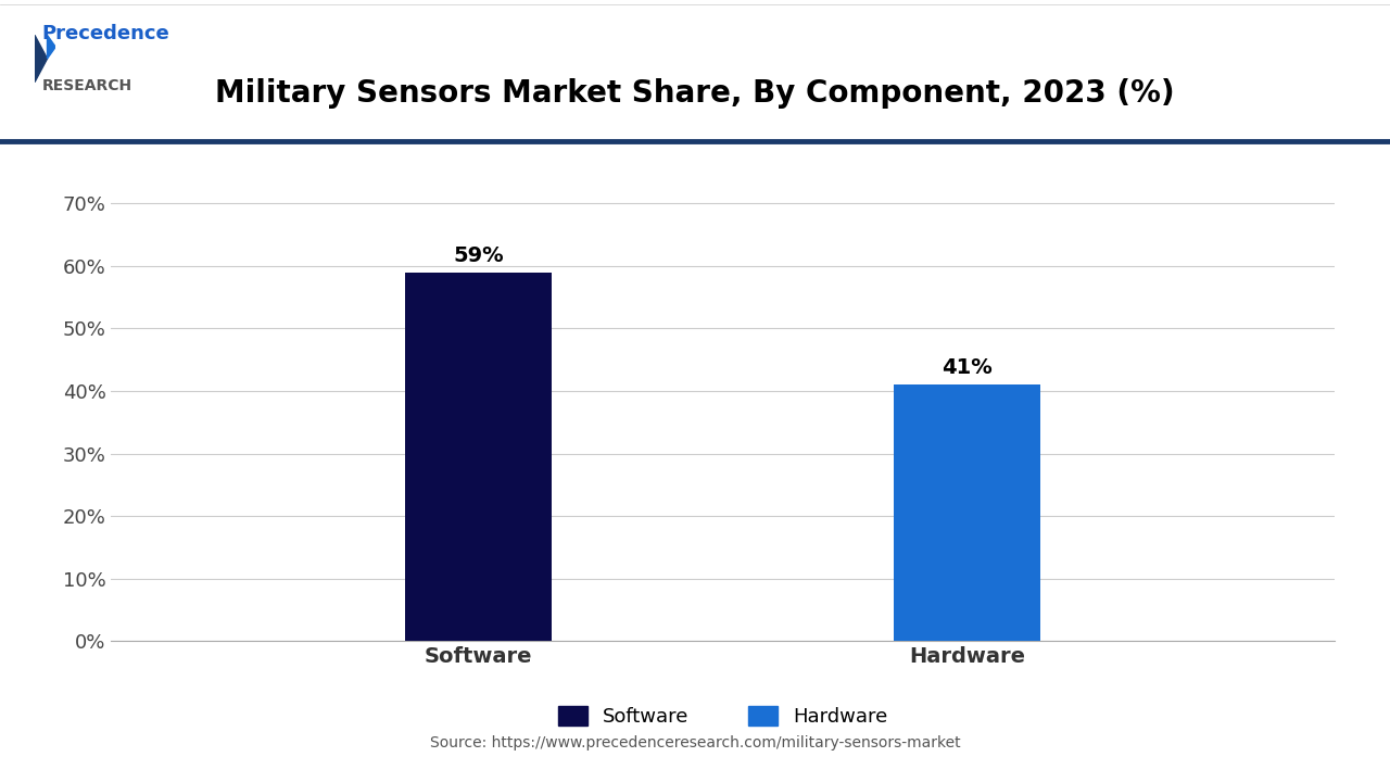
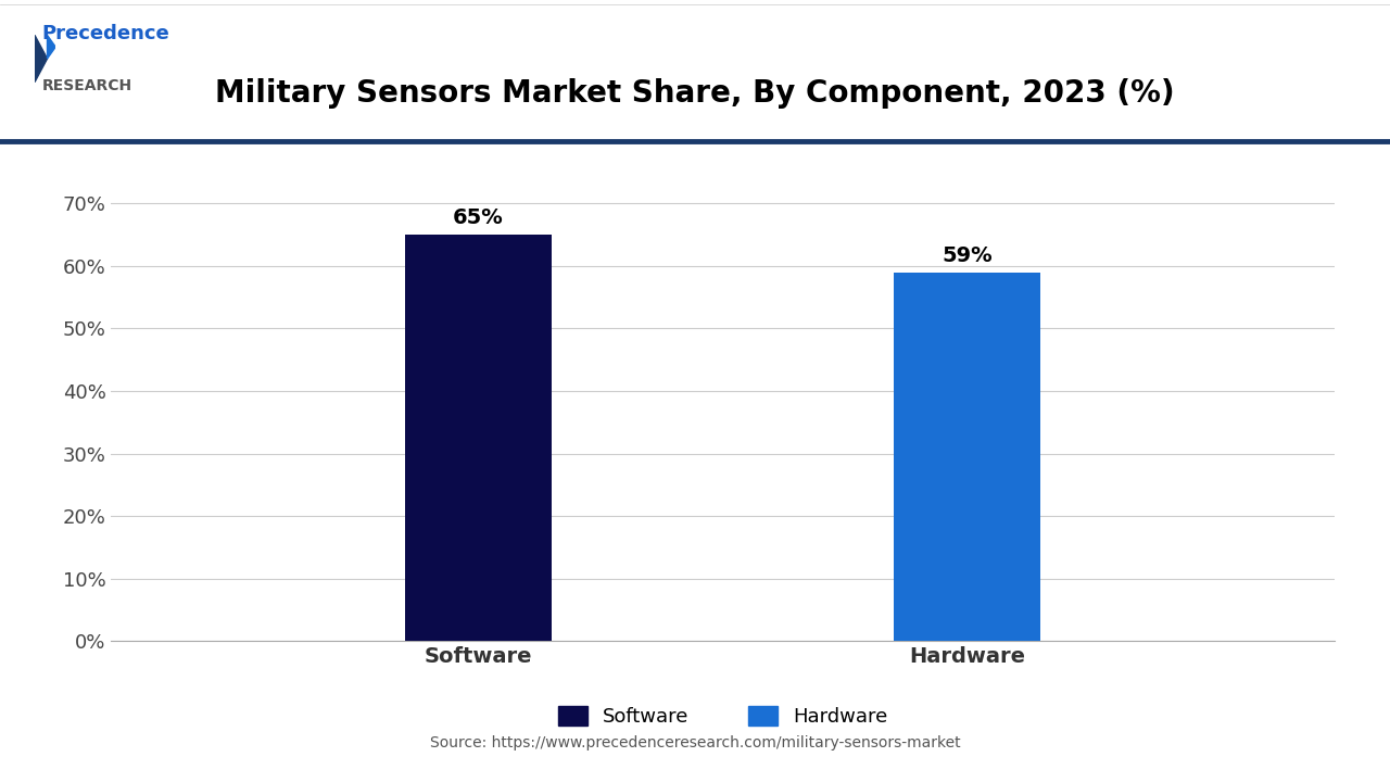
Software: 59% -> 65%
Hardware: 41% -> 59%
